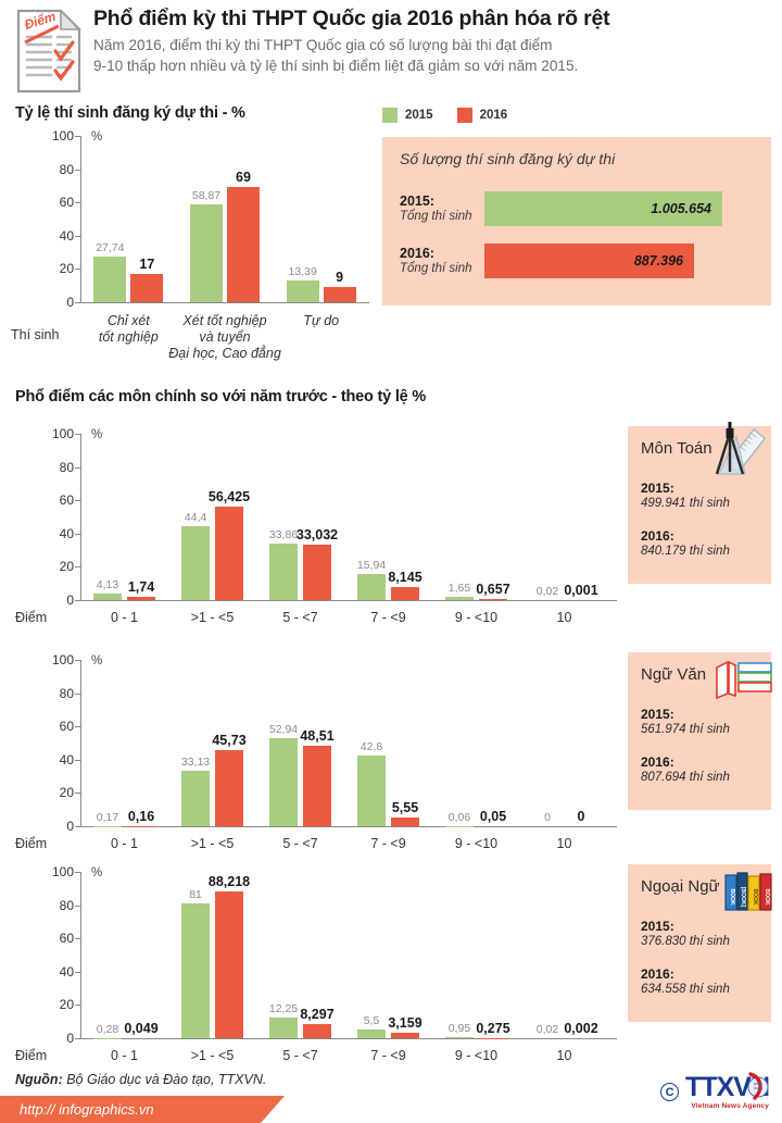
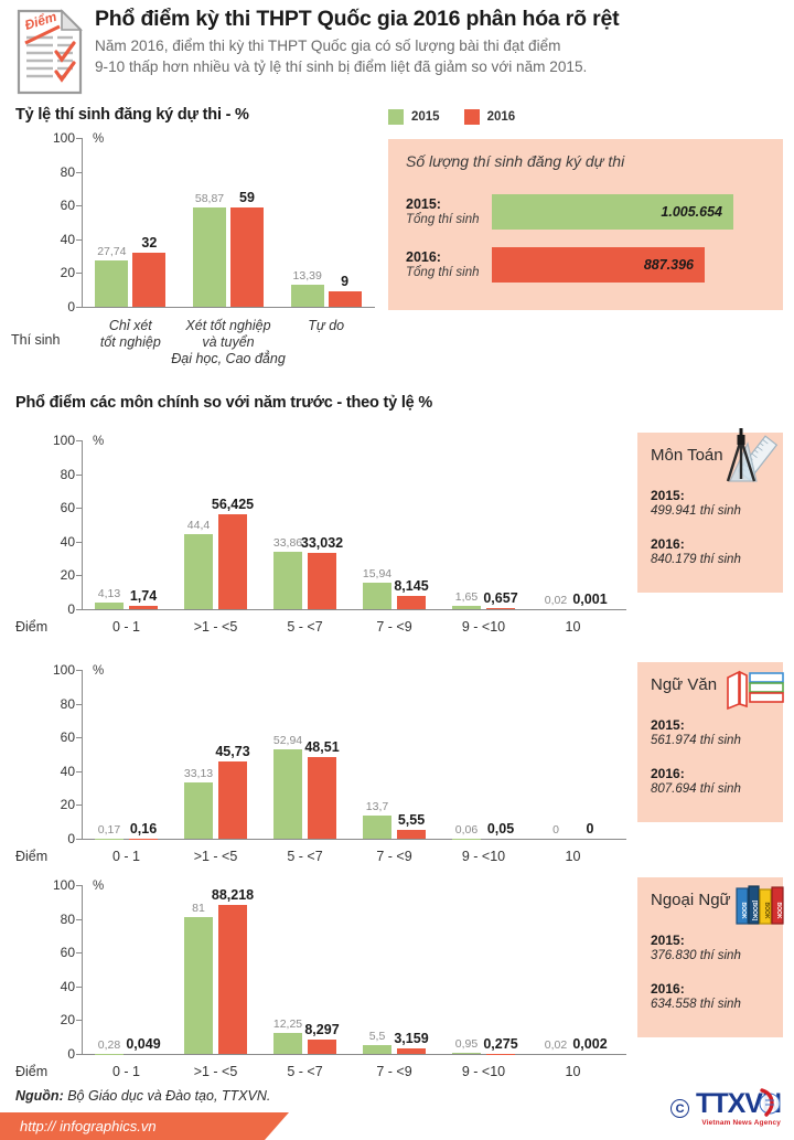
Tỷ lệ thí sinh đăng ký dự thi - %/2016/Chỉ xét tốt nghiệp: 17 -> 32
Tỷ lệ thí sinh đăng ký dự thi - %/2016/Xét tốt nghiệp và tuyển Đại học, Cao đẳng: 69 -> 59
Ngữ Văn/2015/7 - <9: 42,8 -> 13,7
